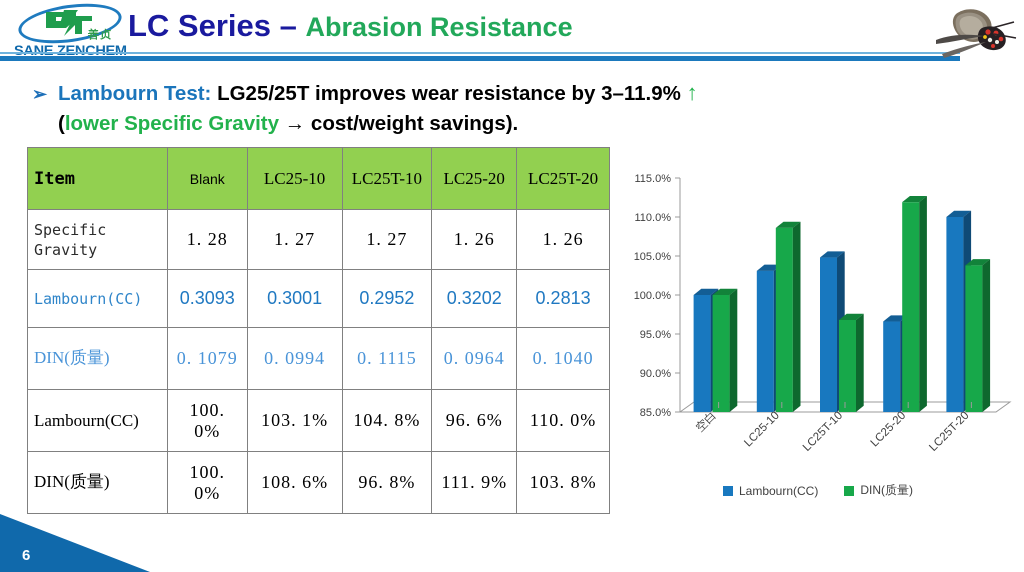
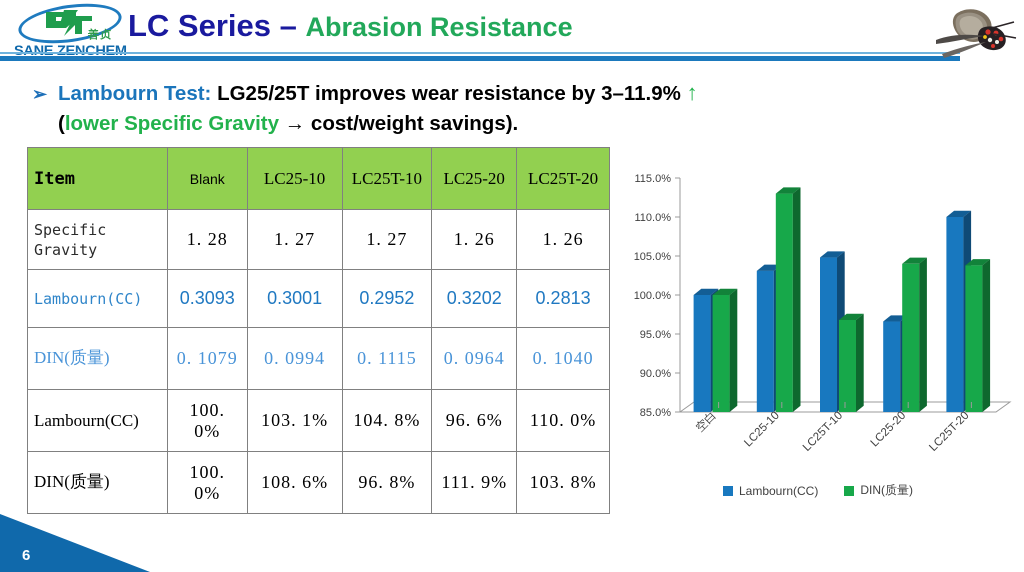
DIN(质量)/LC25-10: 109% -> 113%
DIN(质量)/LC25-20: 112% -> 104%
